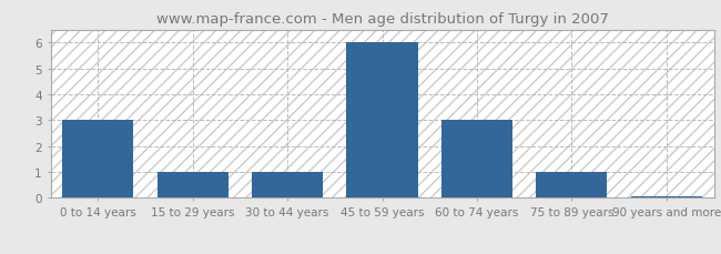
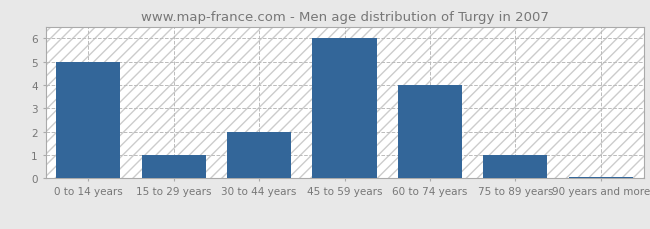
0 to 14 years: 3.00 -> 5.00
30 to 44 years: 1.00 -> 2.00
60 to 74 years: 3.00 -> 4.00
